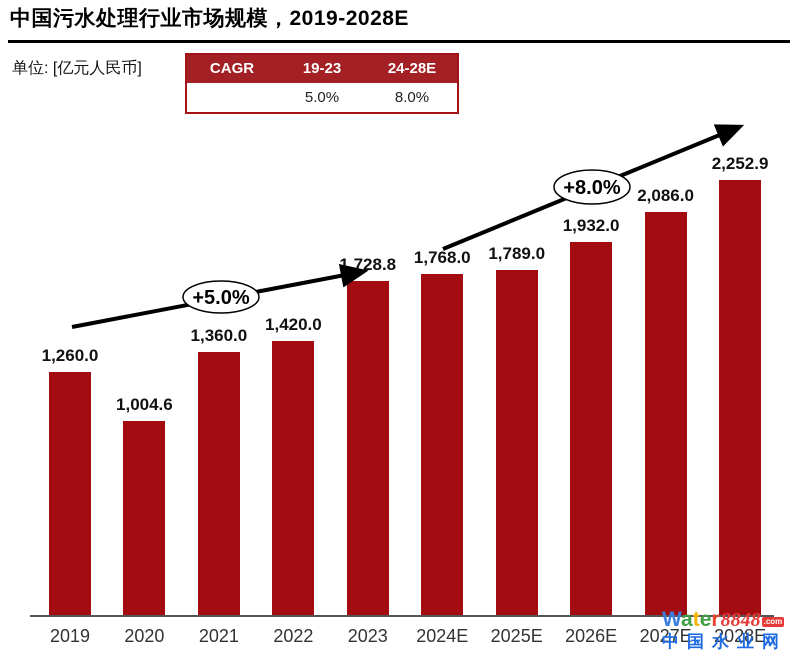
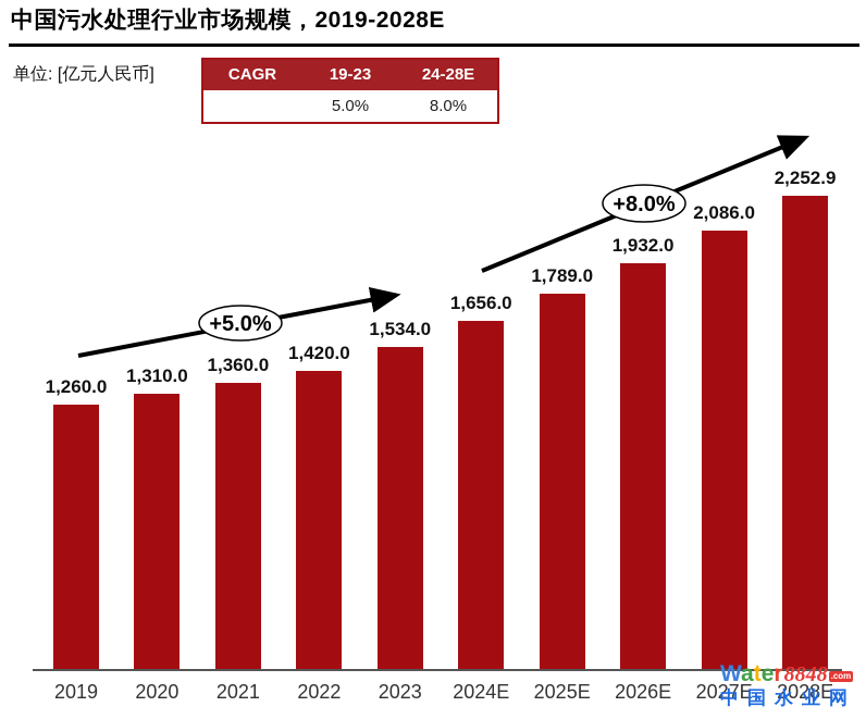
2020: 1,004.6 -> 1,310.0
2023: 1,728.8 -> 1,534.0
2024E: 1,768.0 -> 1,656.0
